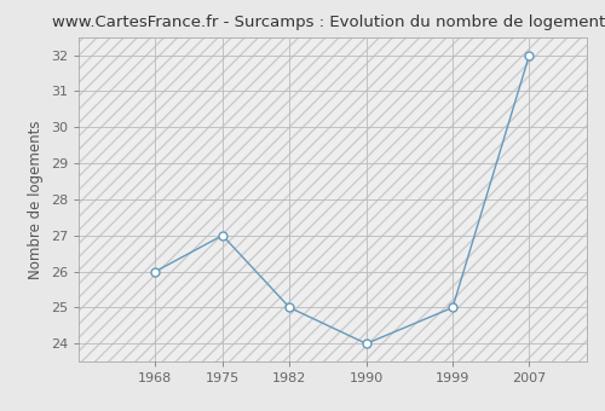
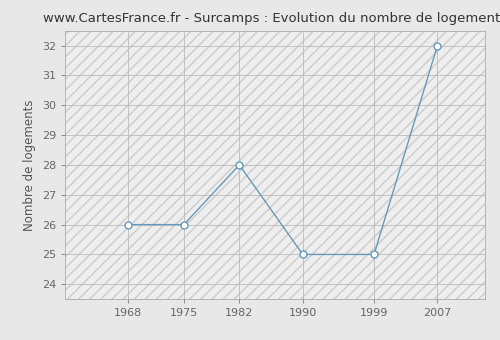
1975: 27 -> 26
1982: 25 -> 28
1990: 24 -> 25
